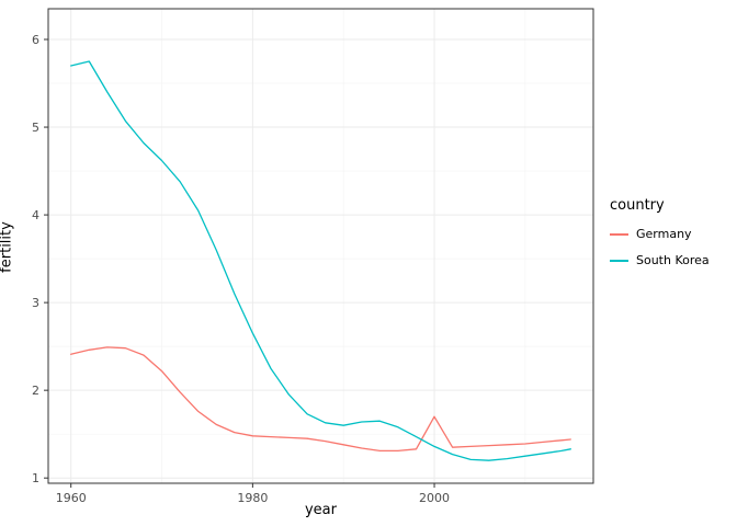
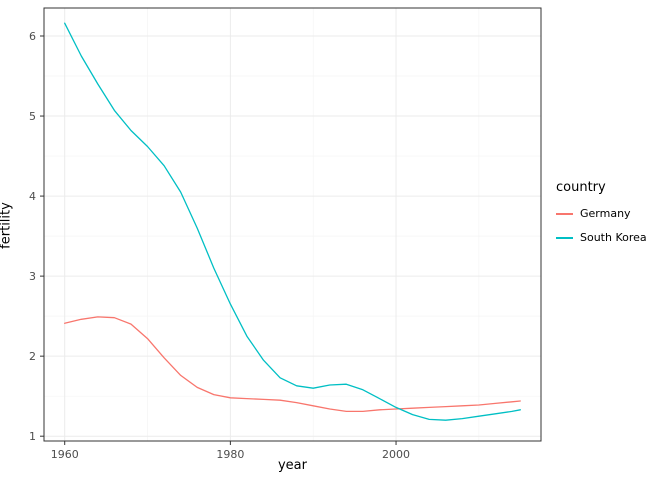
South Korea/1960: 5.7 -> 6.2
Germany/2000: 1.7 -> 1.3
